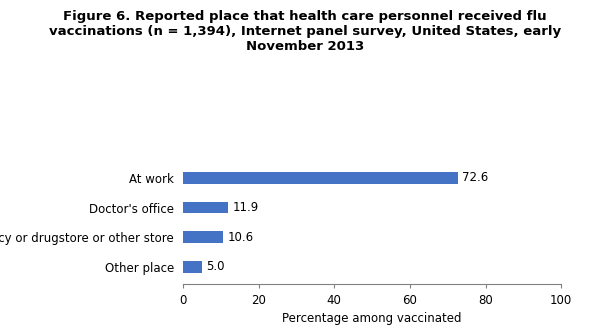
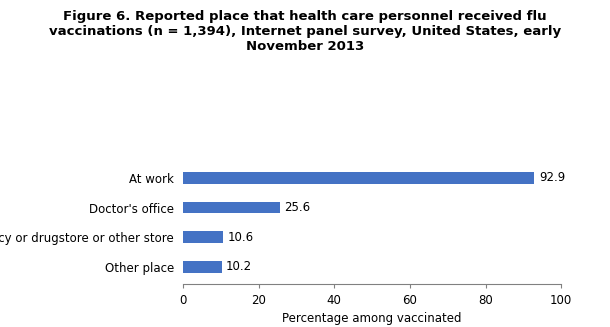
At work: 72.6 -> 92.9
Doctor's office: 11.9 -> 25.6
Other place: 5.0 -> 10.2
